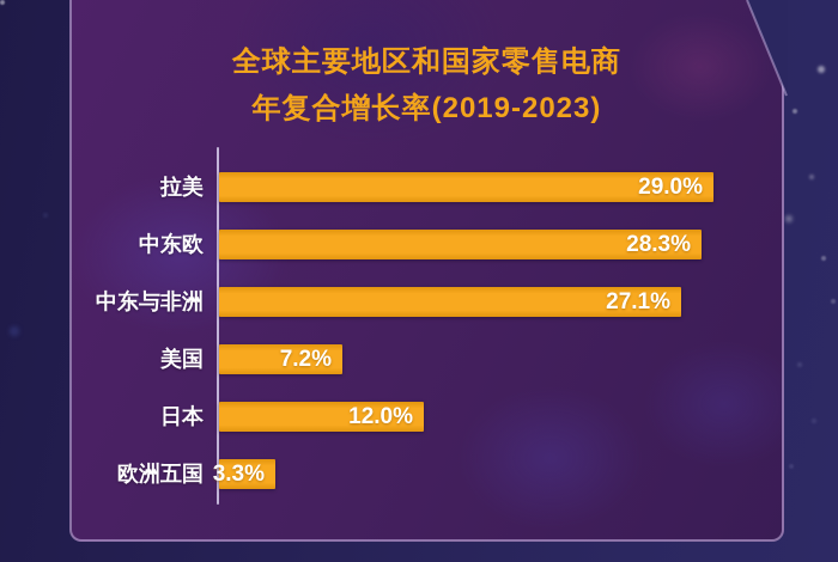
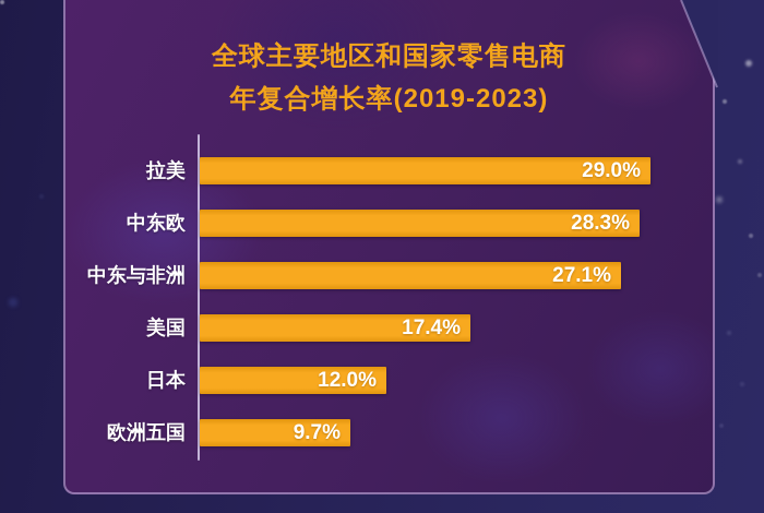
美国: 7.2% -> 17.4%
欧洲五国: 3.3% -> 9.7%
